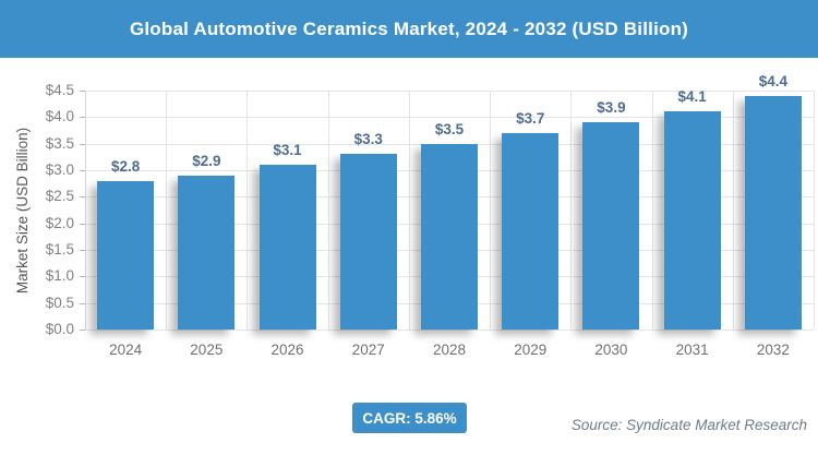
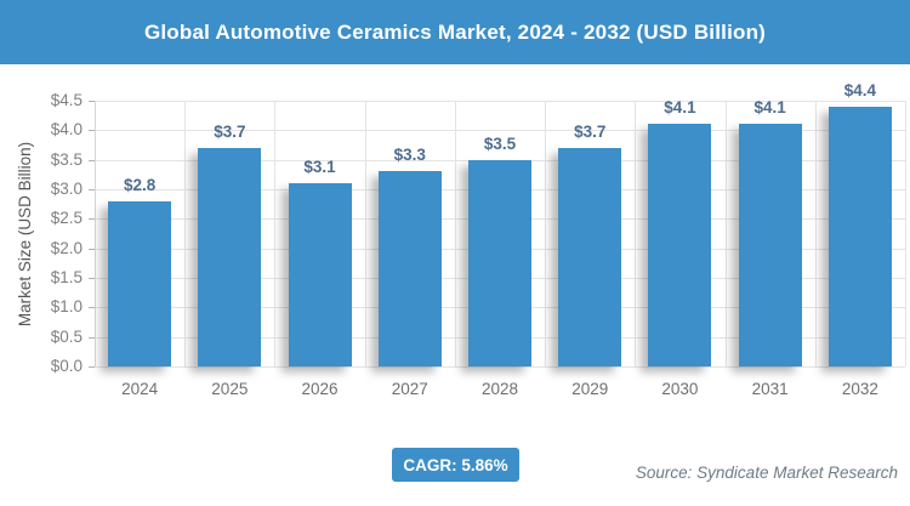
2025: $2.9 -> $3.7
2030: $3.9 -> $4.1
